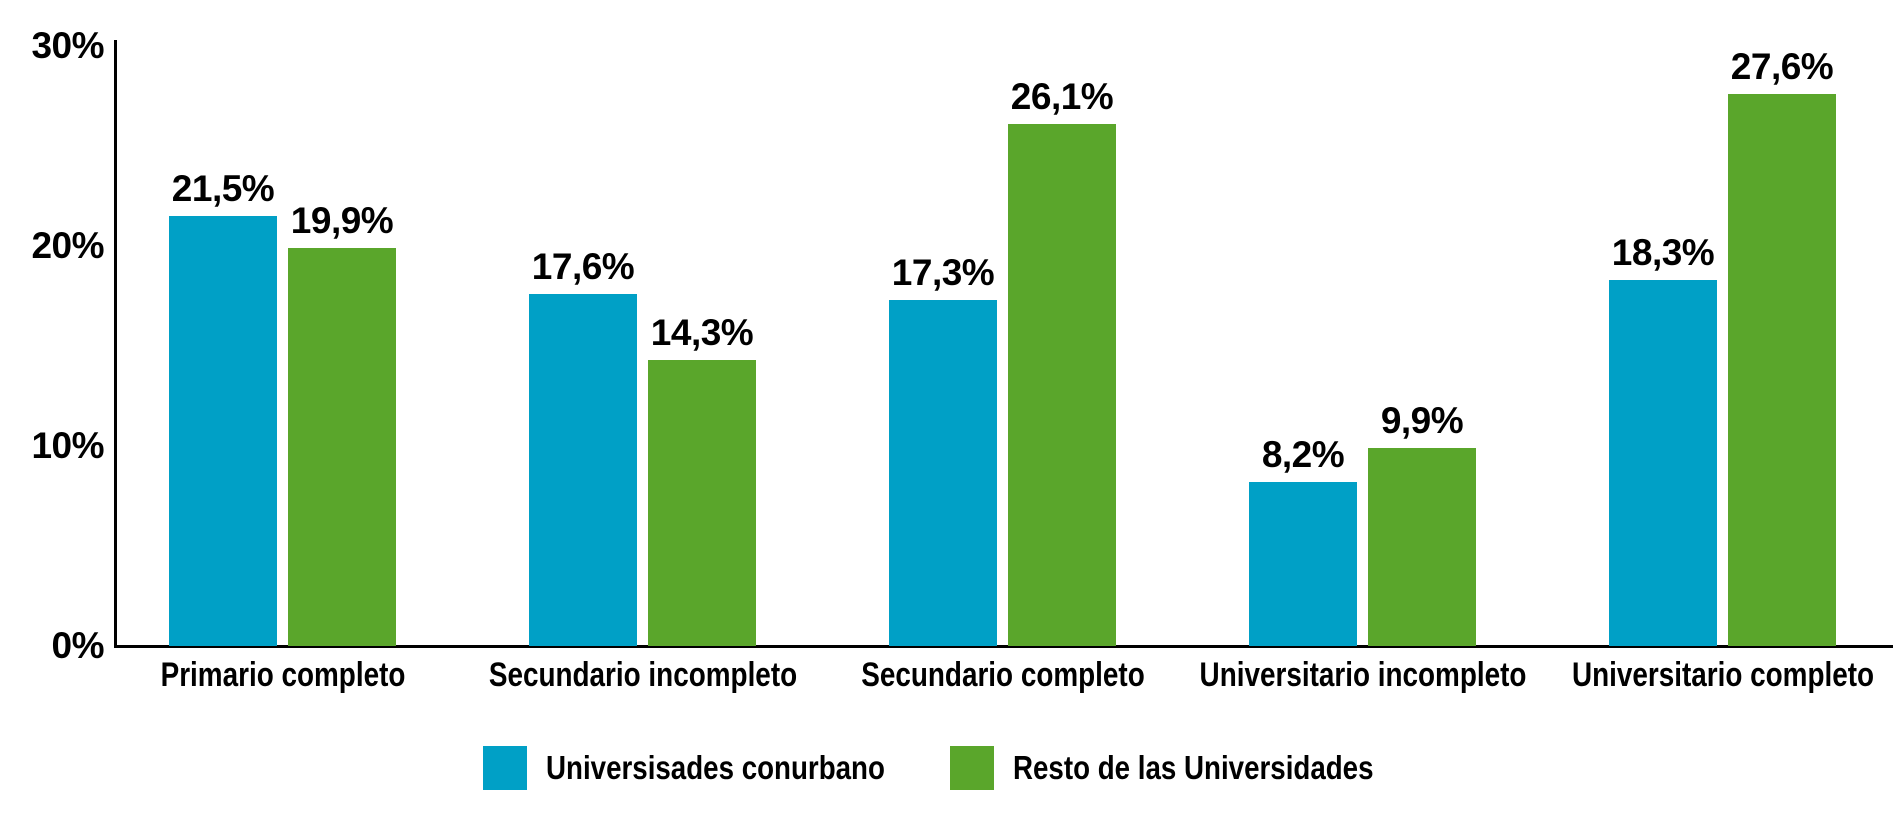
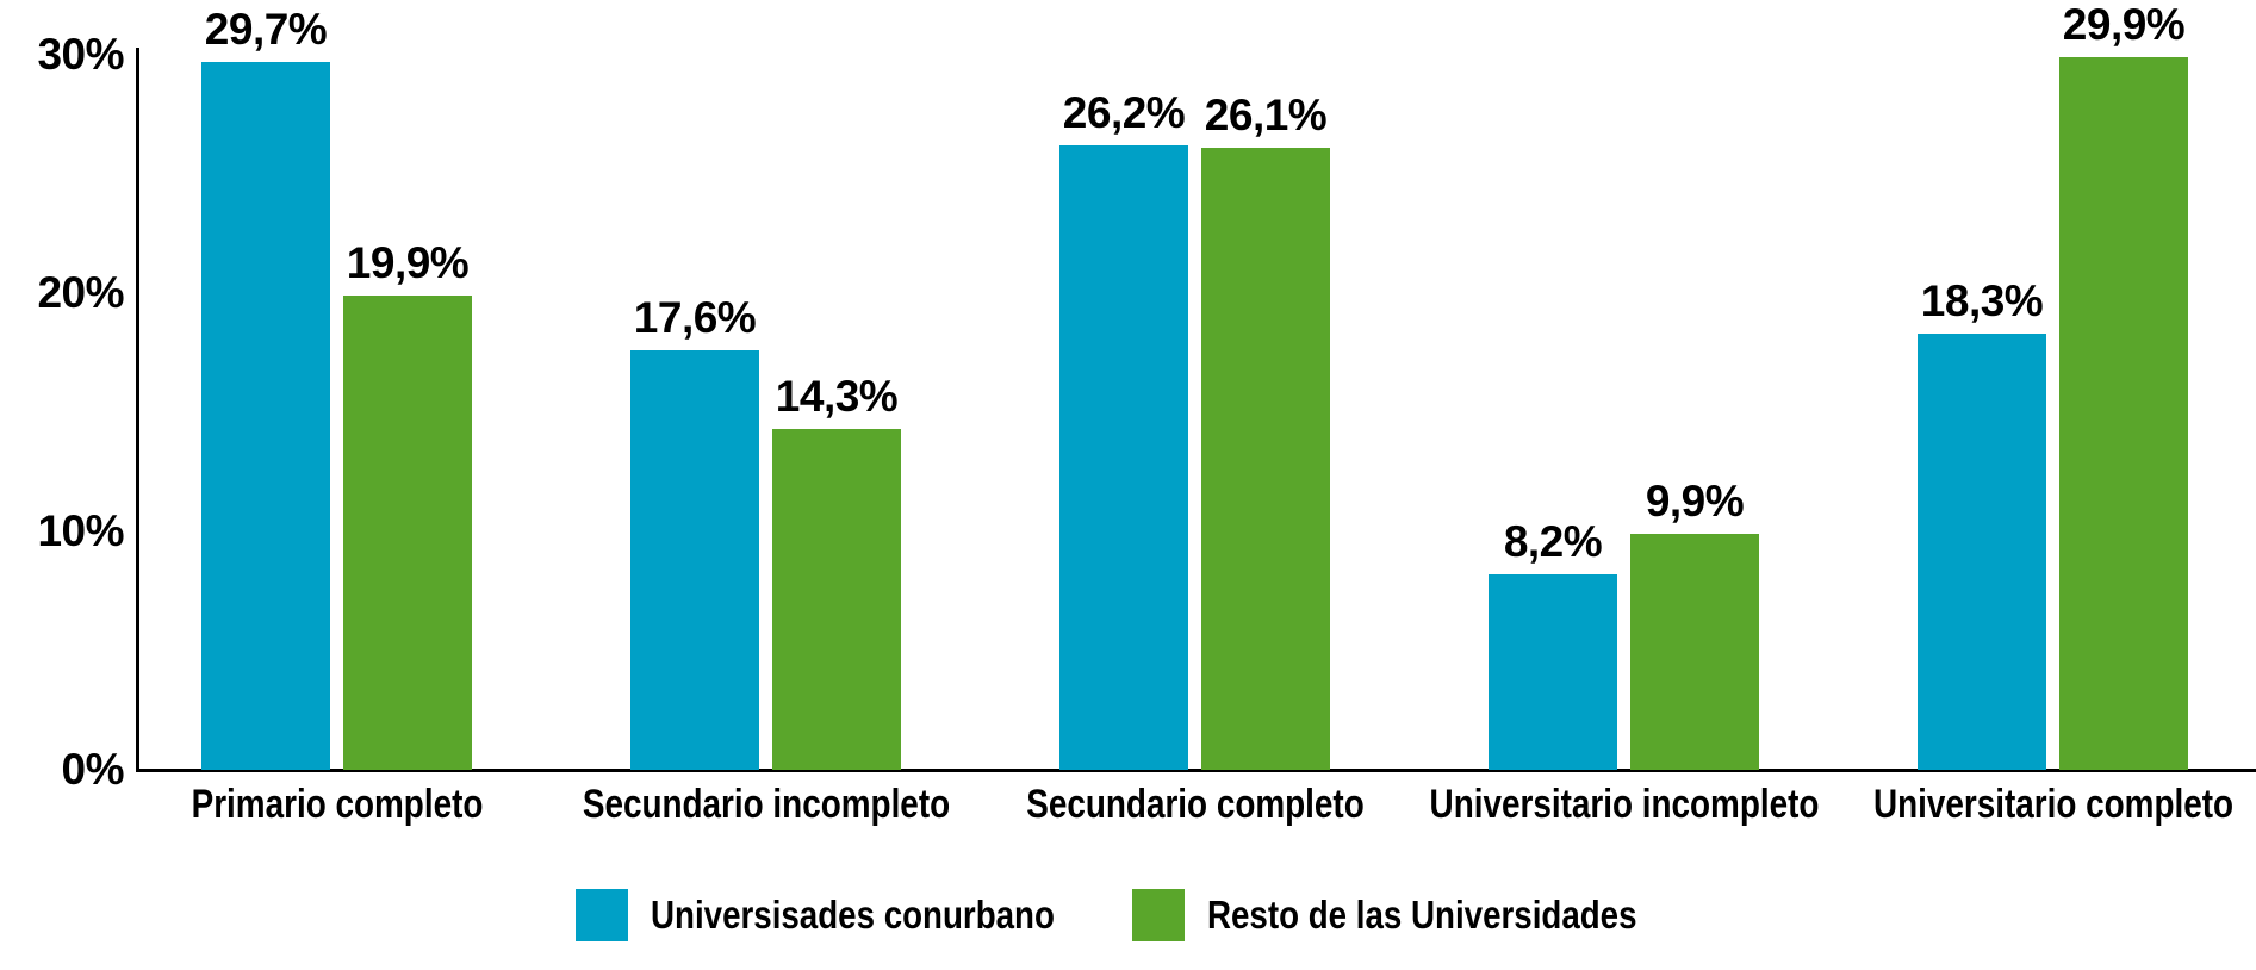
Universisades conurbano/Primario completo: 21,5% -> 29,7%
Universisades conurbano/Secundario completo: 17,3% -> 26,2%
Resto de las Universidades/Universitario completo: 27,6% -> 29,9%
